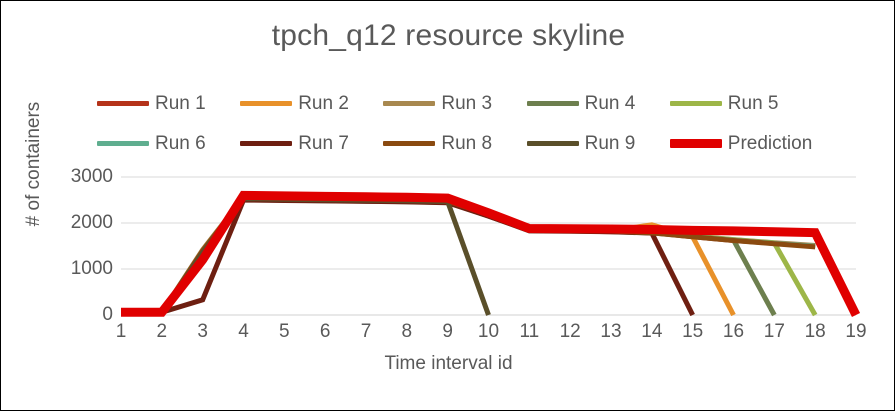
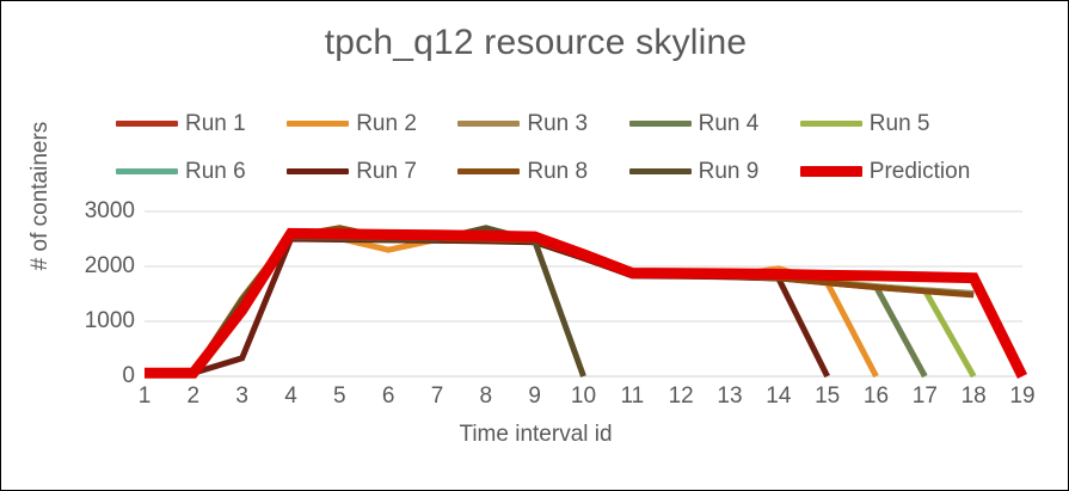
Run 8/5: 2500 -> 2700
Run 2/6: 2500 -> 2300
Run 9/8: 2500 -> 2700
